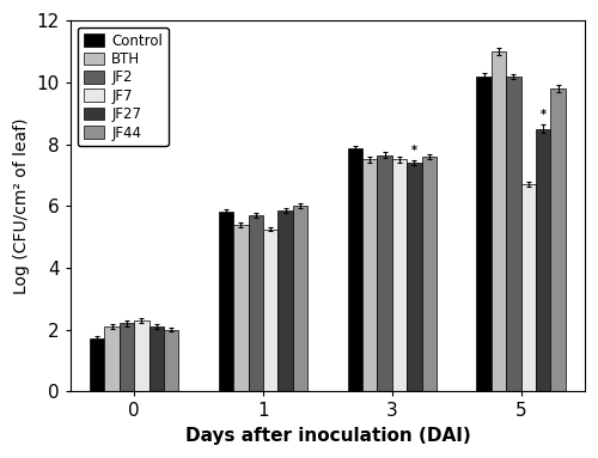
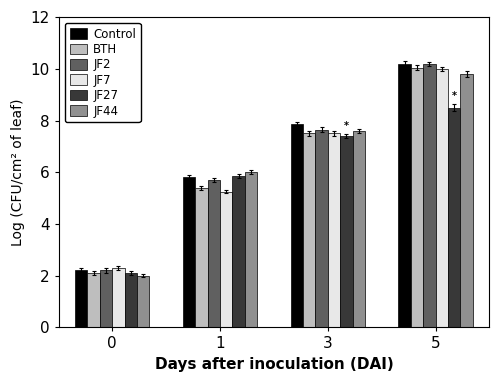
Control/0: 1.70 -> 2.20
BTH/5: 11.00 -> 10.05
JF7/5: 6.70 -> 10.00
